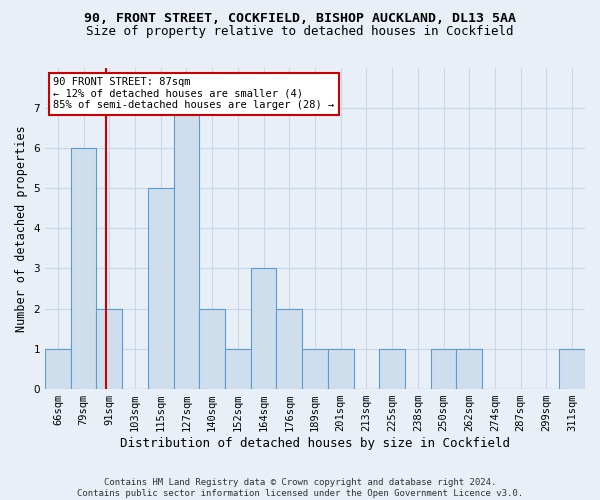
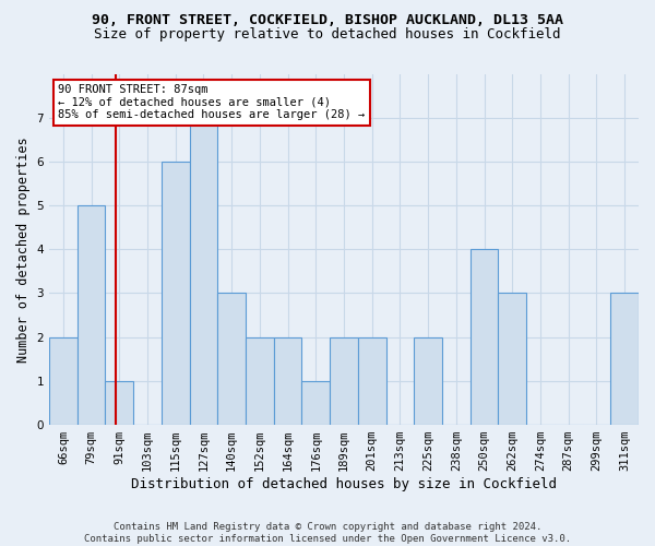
66sqm: 1 -> 2
79sqm: 6 -> 5
91sqm: 2 -> 1
115sqm: 5 -> 6
140sqm: 2 -> 3
152sqm: 1 -> 2
164sqm: 3 -> 2
176sqm: 2 -> 1
189sqm: 1 -> 2
201sqm: 1 -> 2
225sqm: 1 -> 2
250sqm: 1 -> 4
262sqm: 1 -> 3
311sqm: 1 -> 3
